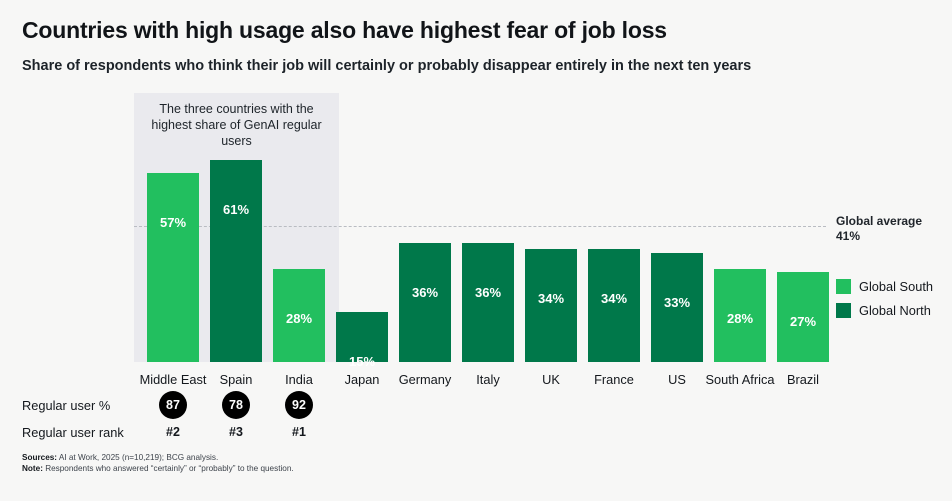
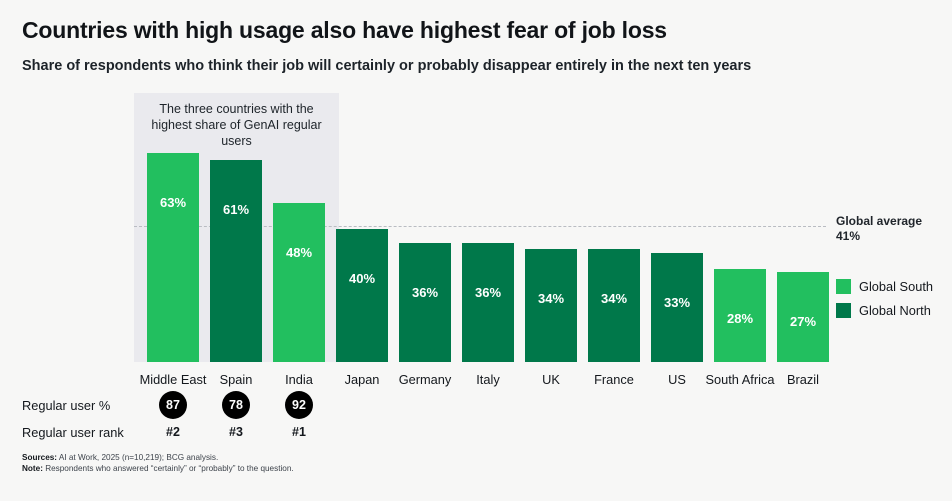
Middle East: 57% -> 63%
India: 28% -> 48%
Japan: 15% -> 40%
